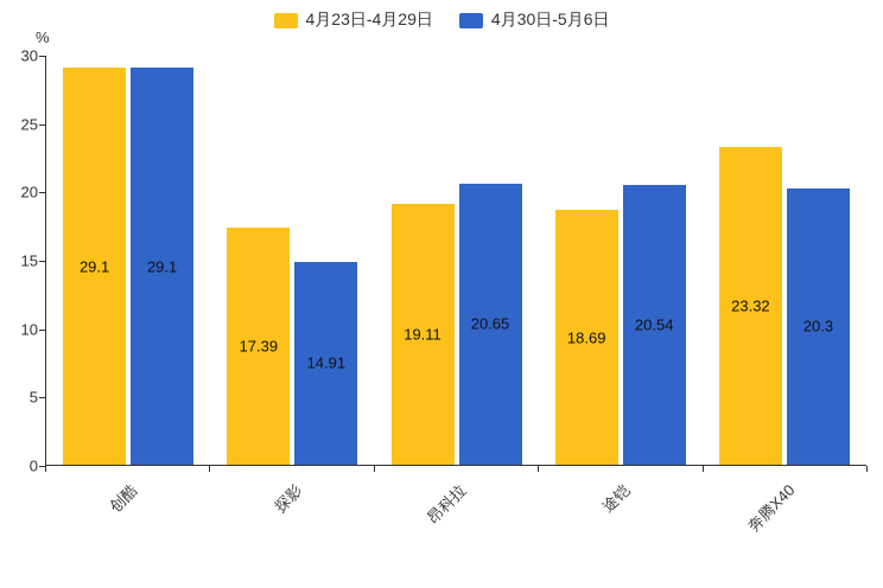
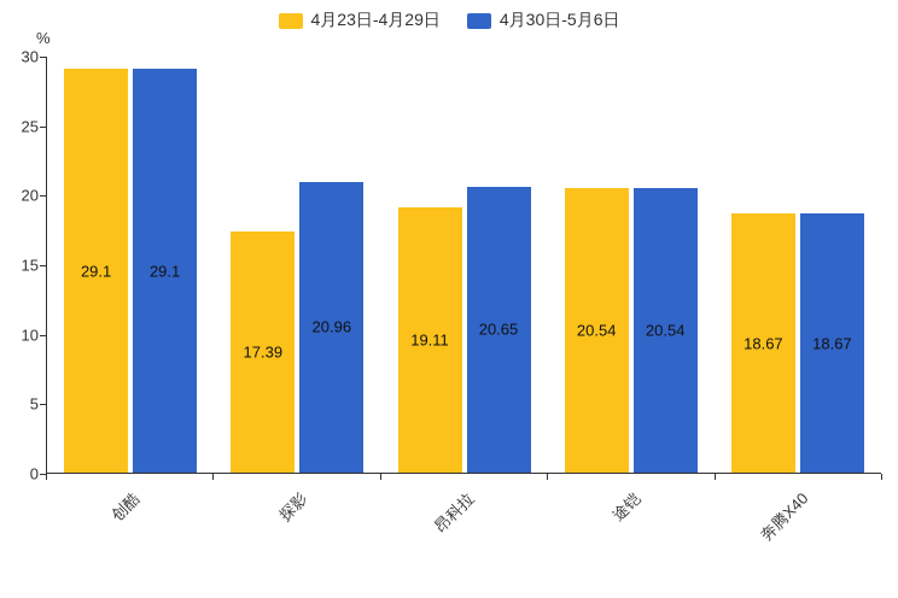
4月30日-5月6日/探影: 14.91 -> 20.96
4月23日-4月29日/途铠: 18.69 -> 20.54
4月23日-4月29日/奔腾X40: 23.32 -> 18.67
4月30日-5月6日/奔腾X40: 20.3 -> 18.67
